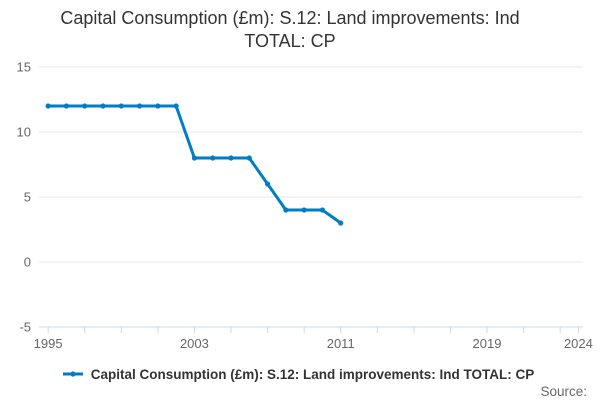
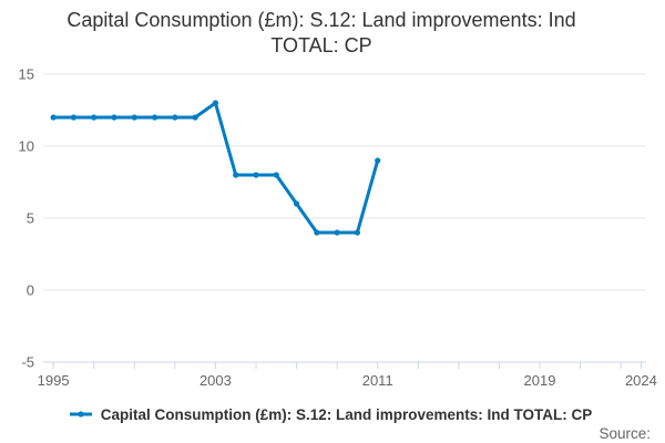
2003: 8 -> 13
2011: 3 -> 9
